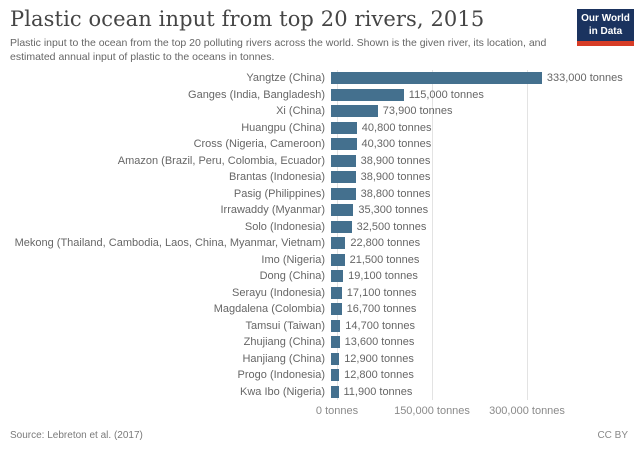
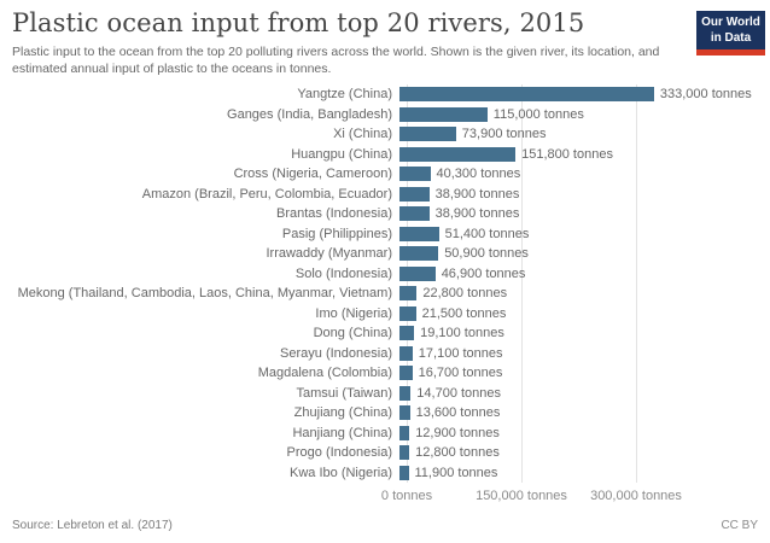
Huangpu (China): 40,800 -> 151,800
Pasig (Philippines): 38,800 -> 51,400
Irrawaddy (Myanmar): 35,300 -> 50,900
Solo (Indonesia): 32,500 -> 46,900
